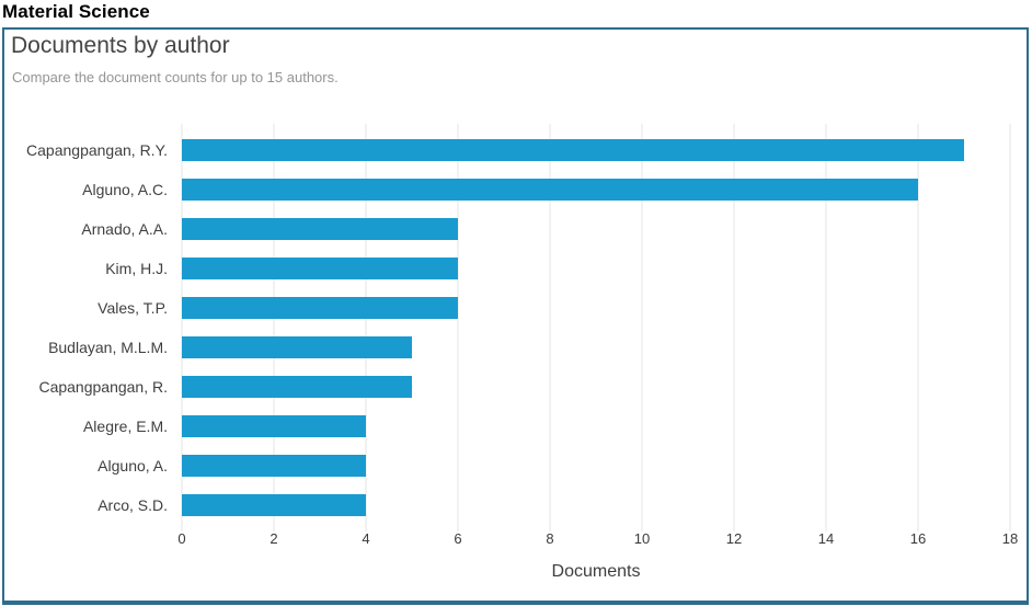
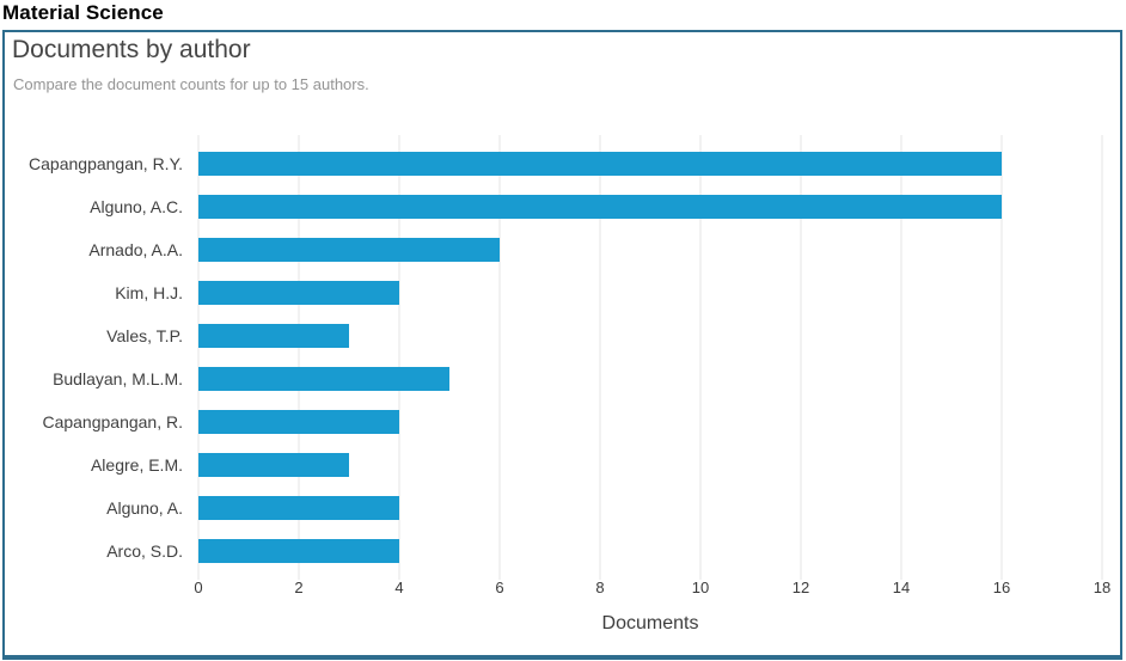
Capangpangan, R.Y.: 17 -> 16
Kim, H.J.: 6 -> 4
Vales, T.P.: 6 -> 3
Capangpangan, R.: 5 -> 4
Alegre, E.M.: 4 -> 3
